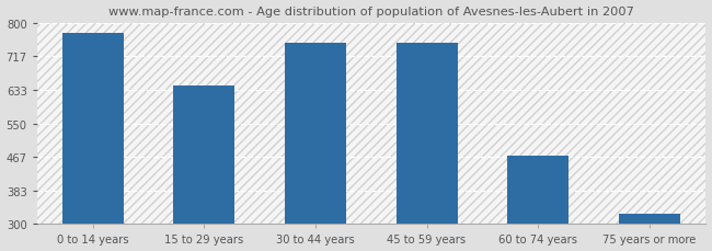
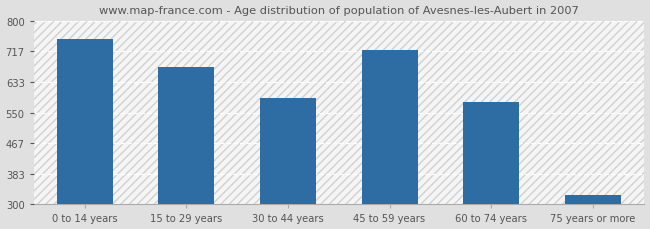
0 to 14 years: 775 -> 750
15 to 29 years: 645 -> 675
30 to 44 years: 752 -> 590
45 to 59 years: 750 -> 720
60 to 74 years: 470 -> 580
